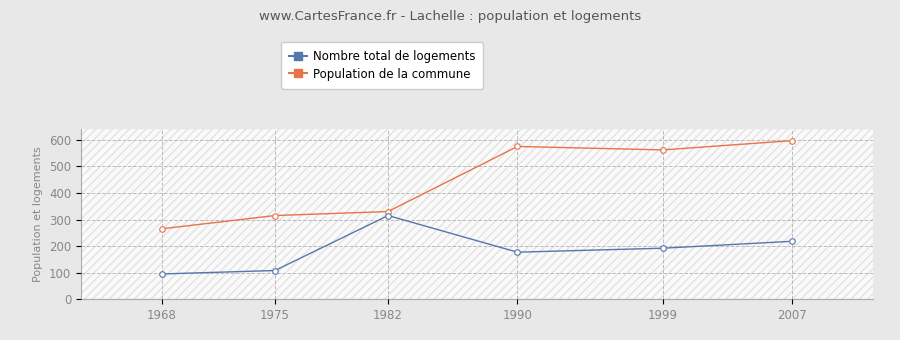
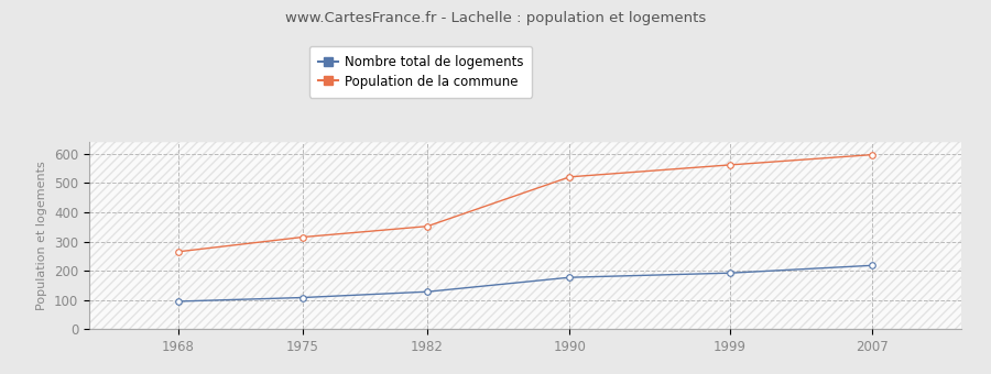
Nombre total de logements/1982: 315 -> 128
Population de la commune/1982: 330 -> 352
Population de la commune/1990: 575 -> 521
